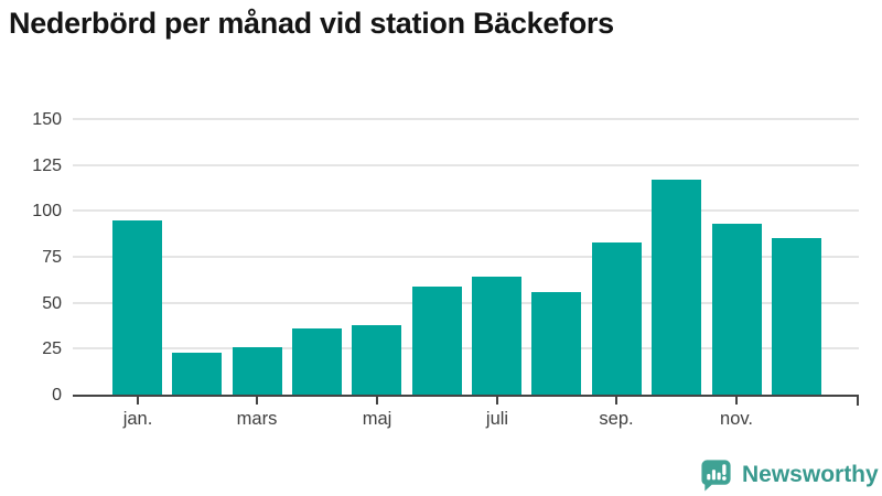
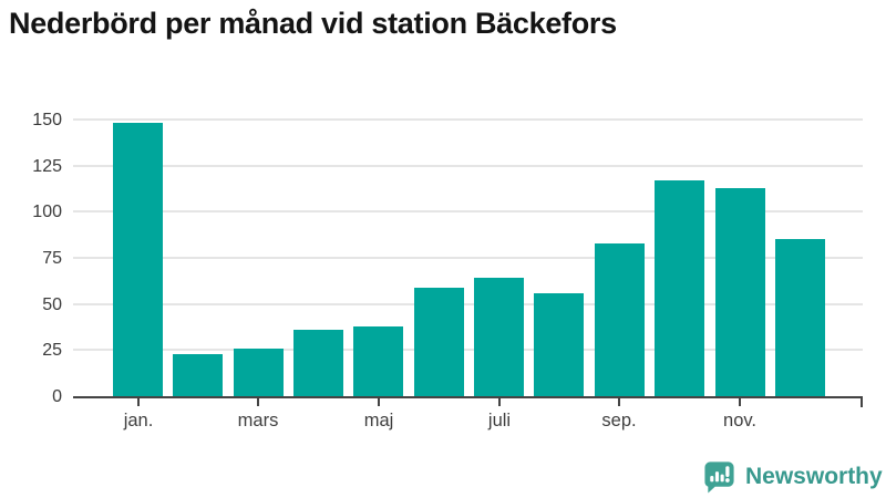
jan.: 95 -> 148
nov.: 93 -> 113
